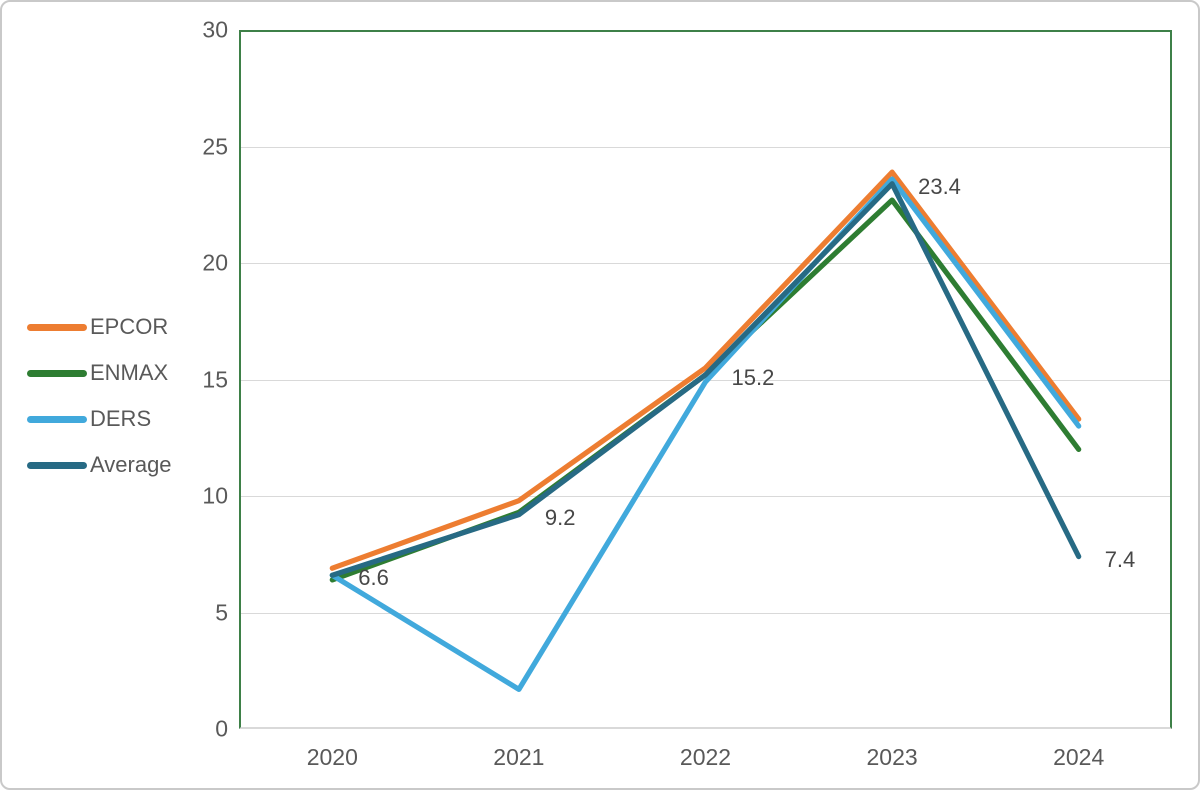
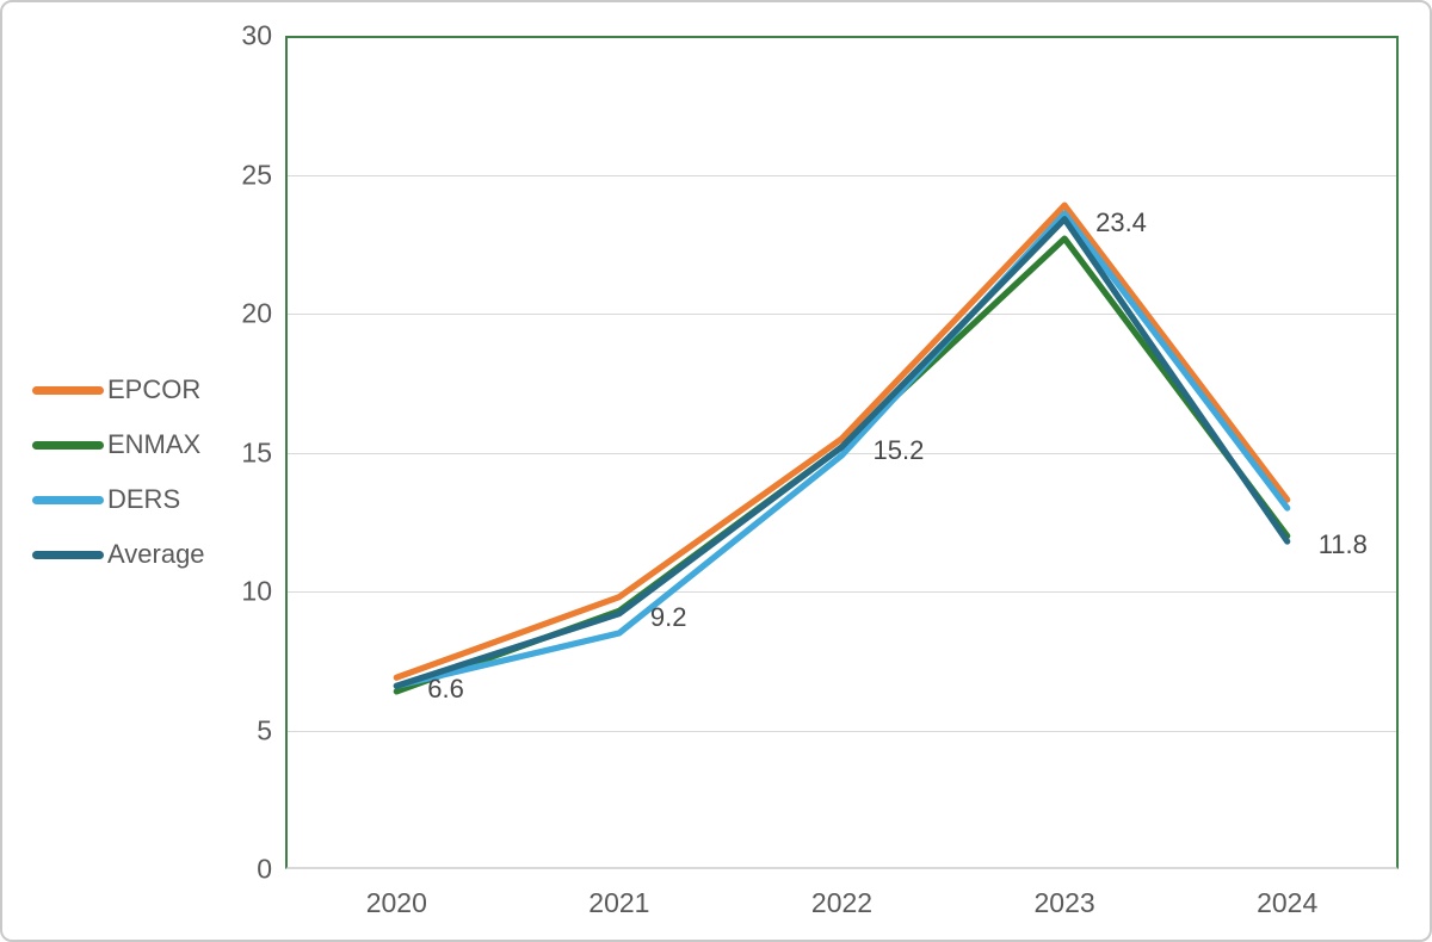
DERS/2021: 1.7 -> 8.5
Average/2024: 7.4 -> 11.8
